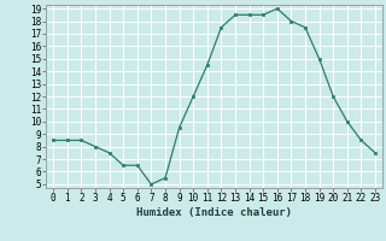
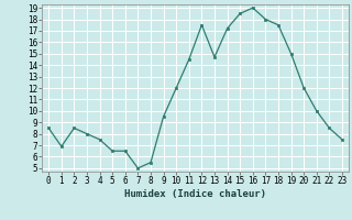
1: 8.5 -> 6.9
13: 18.5 -> 14.7
14: 18.5 -> 17.2
